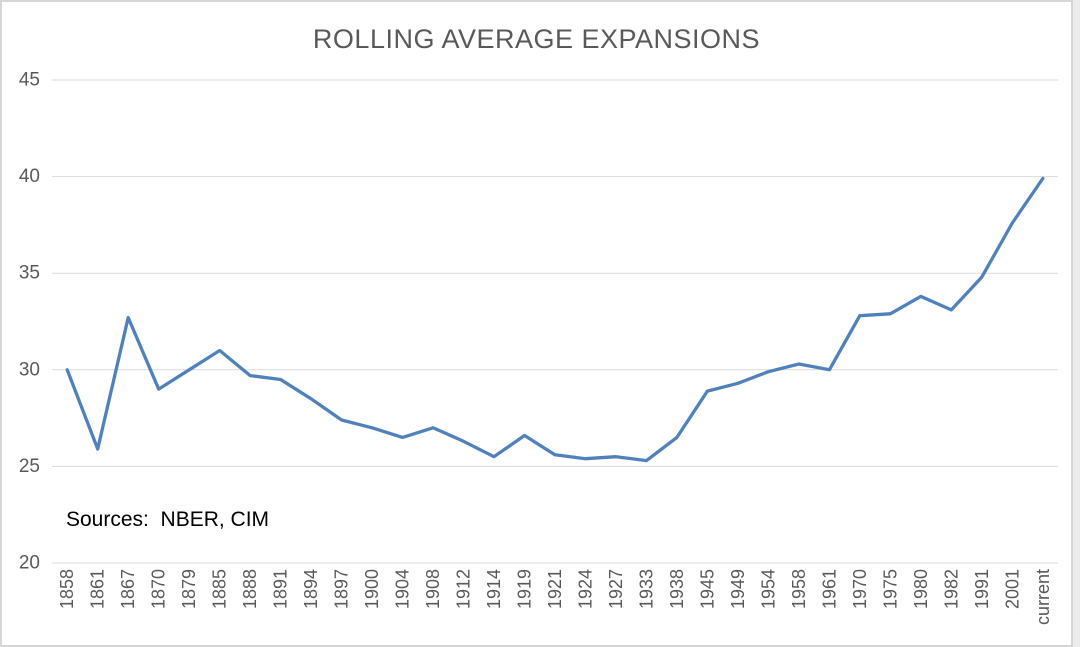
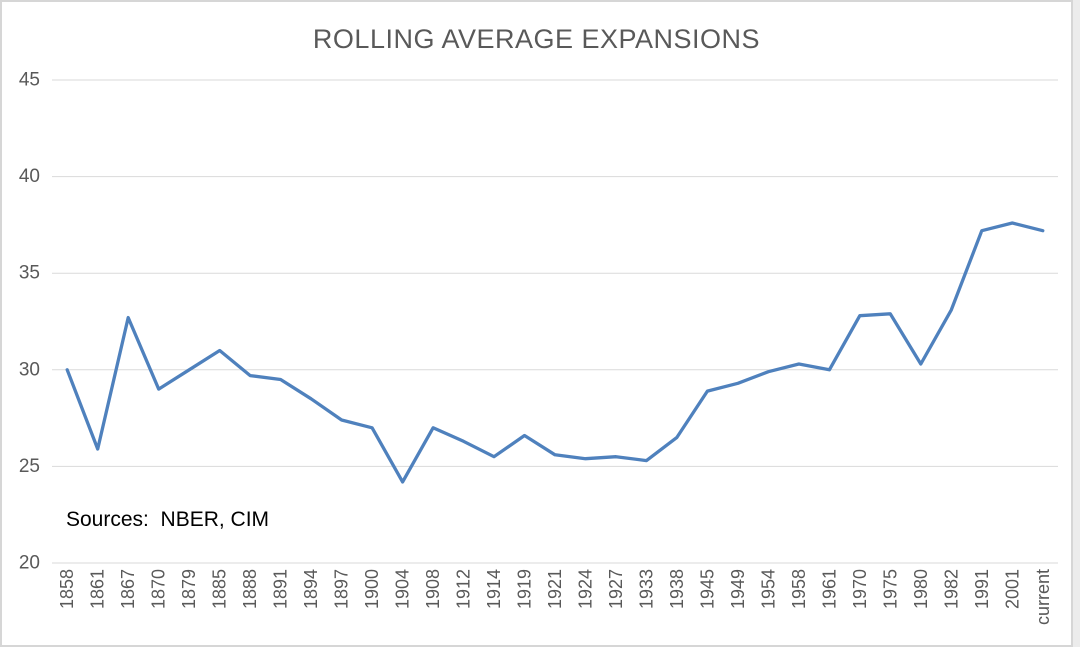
1904: 26.5 -> 24.2
1980: 33.8 -> 30.3
1991: 34.8 -> 37.2
current: 39.9 -> 37.2
